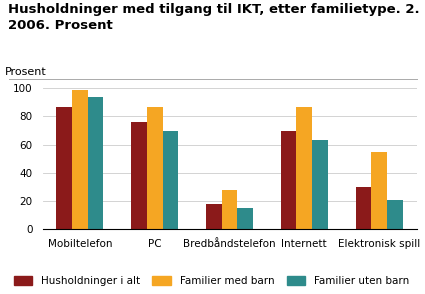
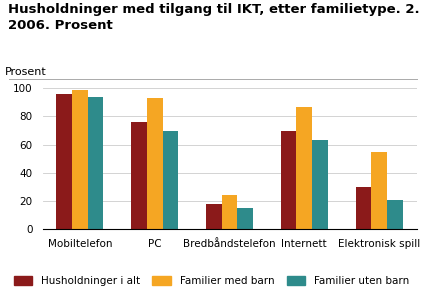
Husholdninger i alt/Mobiltelefon: 87 -> 96
Familier med barn/PC: 87 -> 93
Familier med barn/Bredbåndstelefon: 28 -> 24
